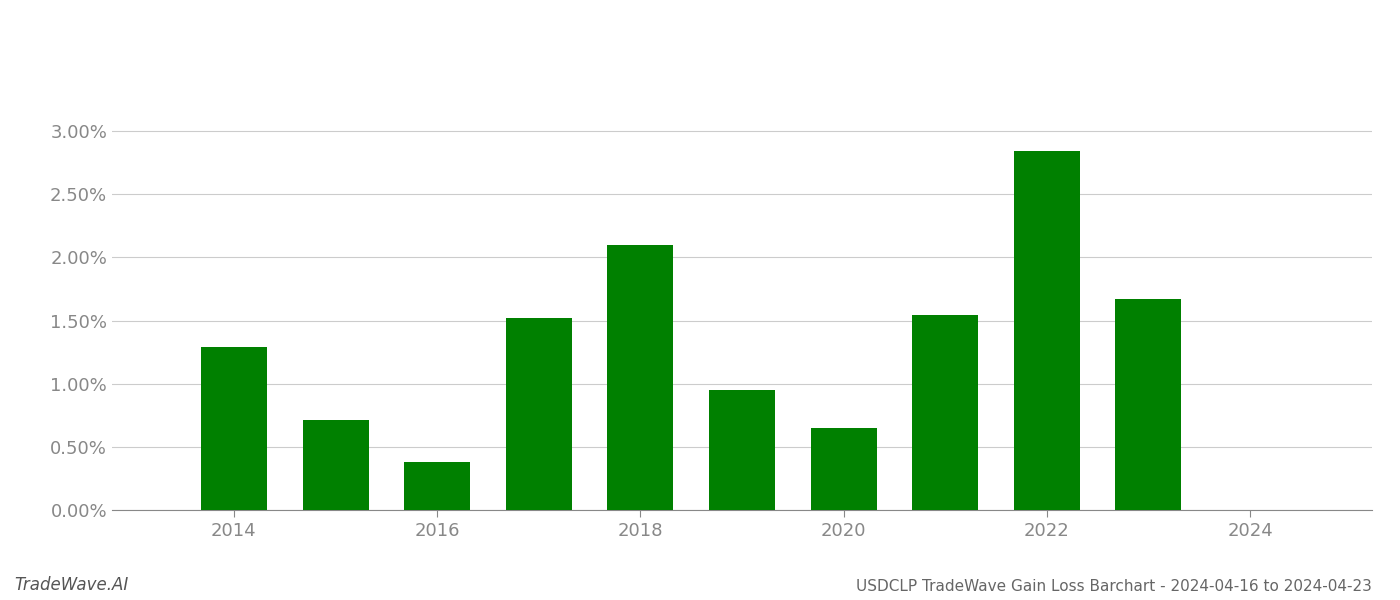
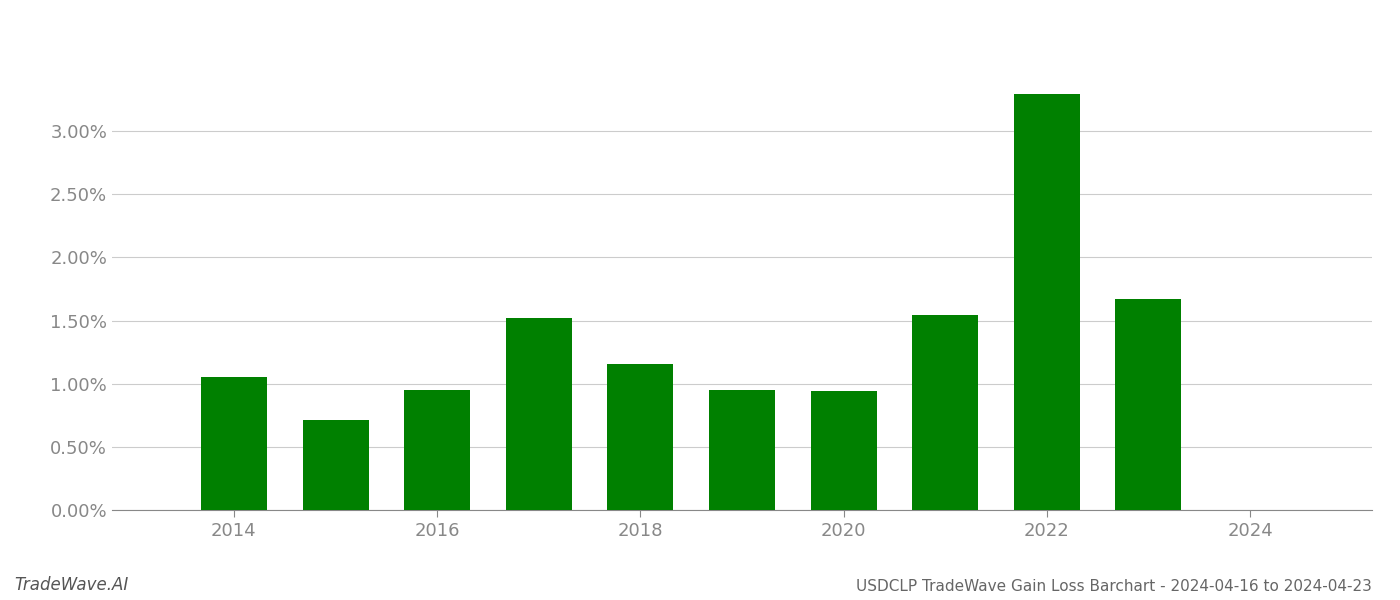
2014: 1.29% -> 1.06%
2016: 0.38% -> 0.95%
2018: 2.10% -> 1.15%
2020: 0.65% -> 0.94%
2022: 2.84% -> 3.29%
